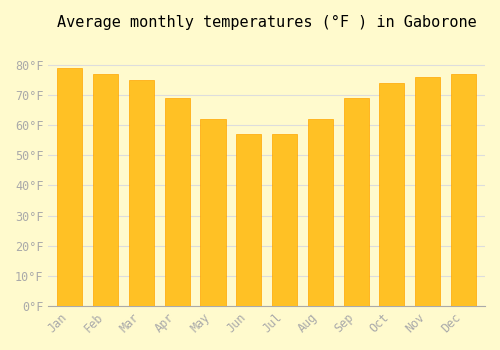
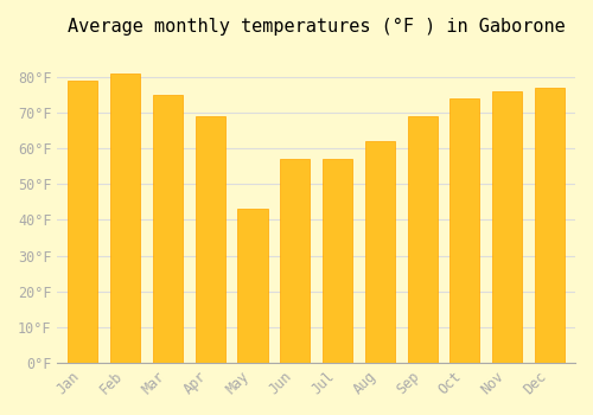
Feb: 77°F -> 81°F
May: 62°F -> 43°F
